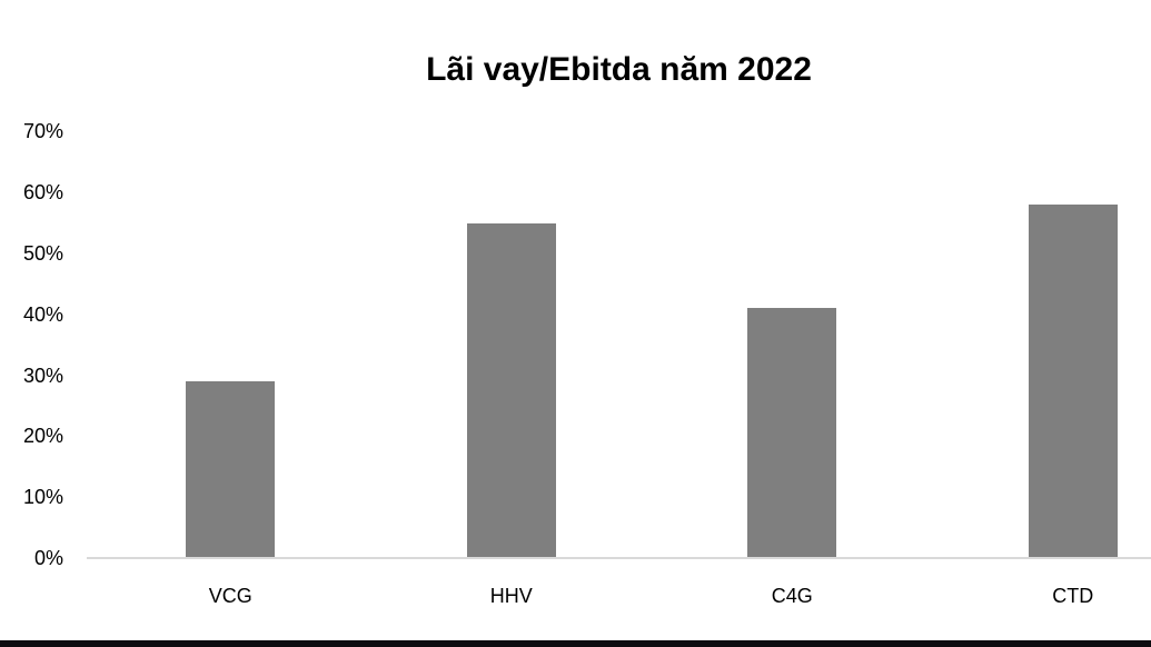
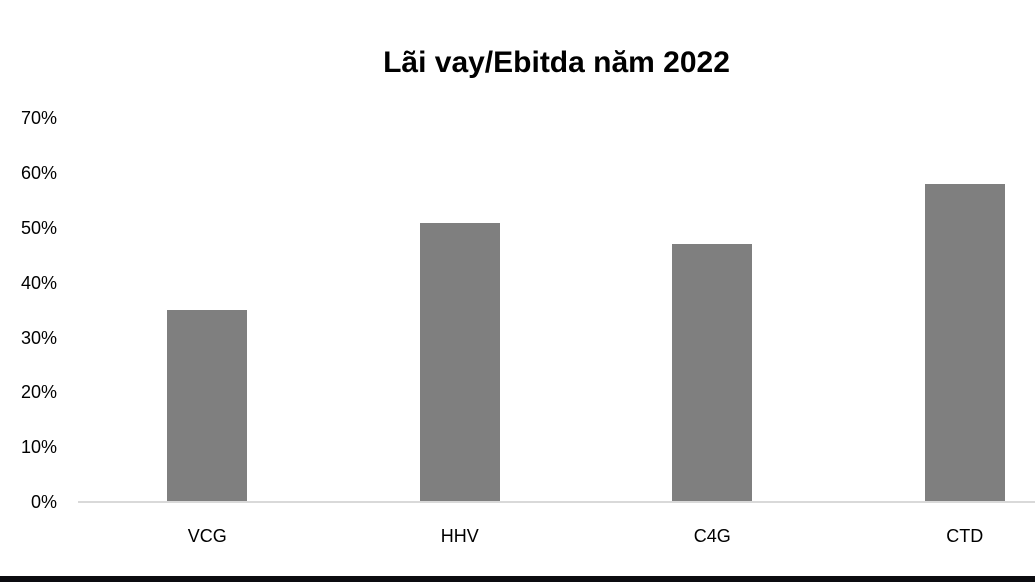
VCG: 29% -> 35%
HHV: 55% -> 51%
C4G: 41% -> 47%
